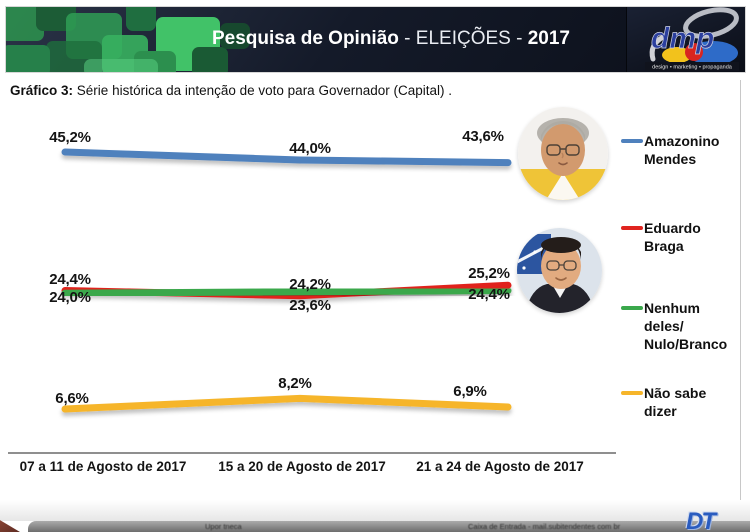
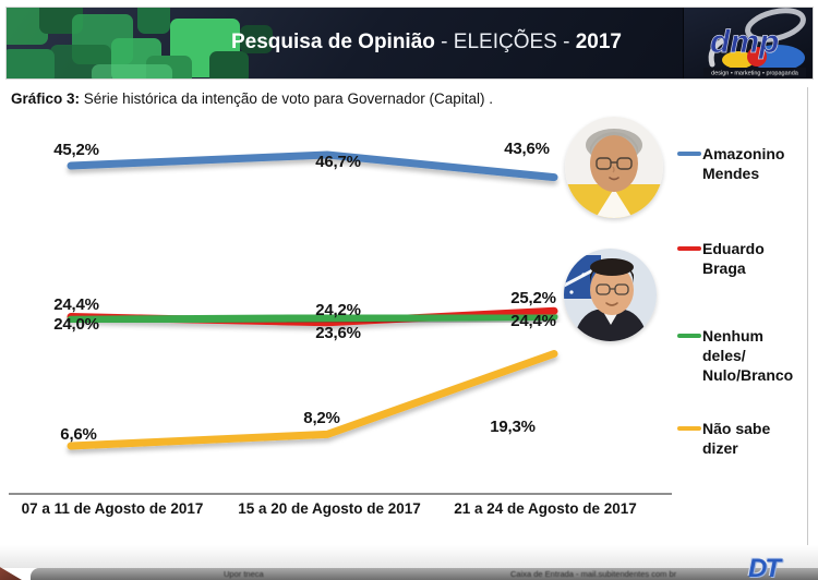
Amazonino Mendes/15 a 20 de Agosto de 2017: 44,0% -> 46,7%
Não sabe dizer/21 a 24 de Agosto de 2017: 6,9% -> 19,3%
